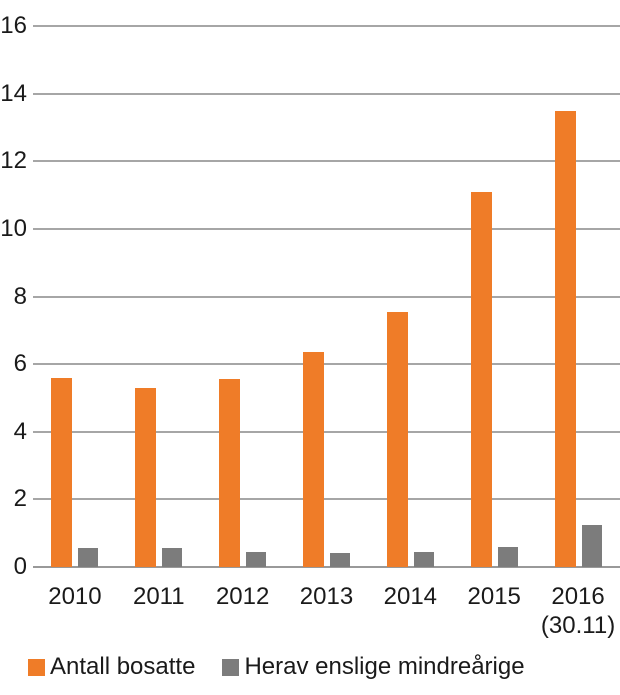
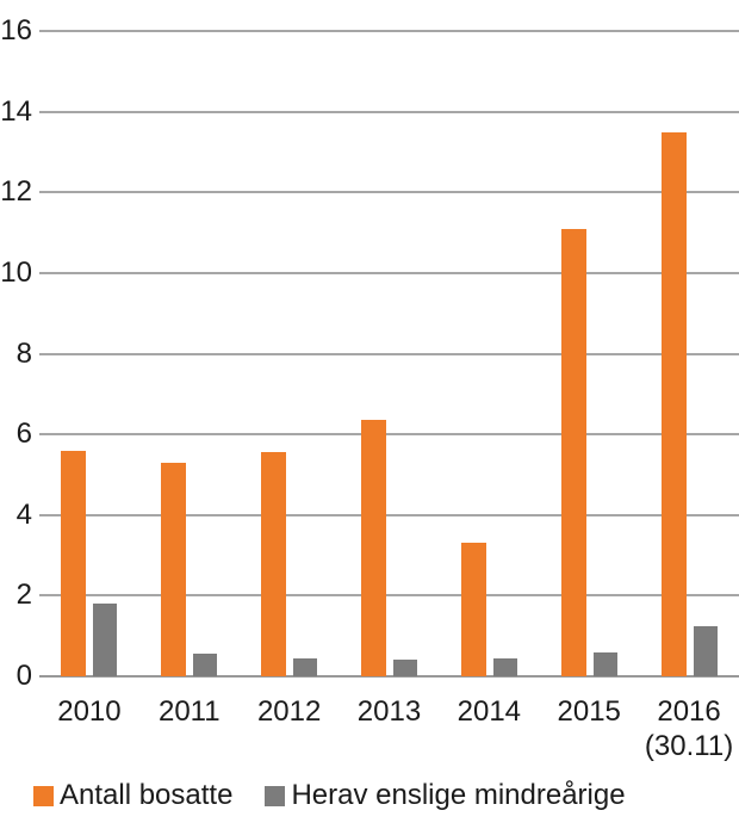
Herav enslige mindreårige/2010: 0.6 -> 1.8
Antall bosatte/2014: 7.5 -> 3.3
